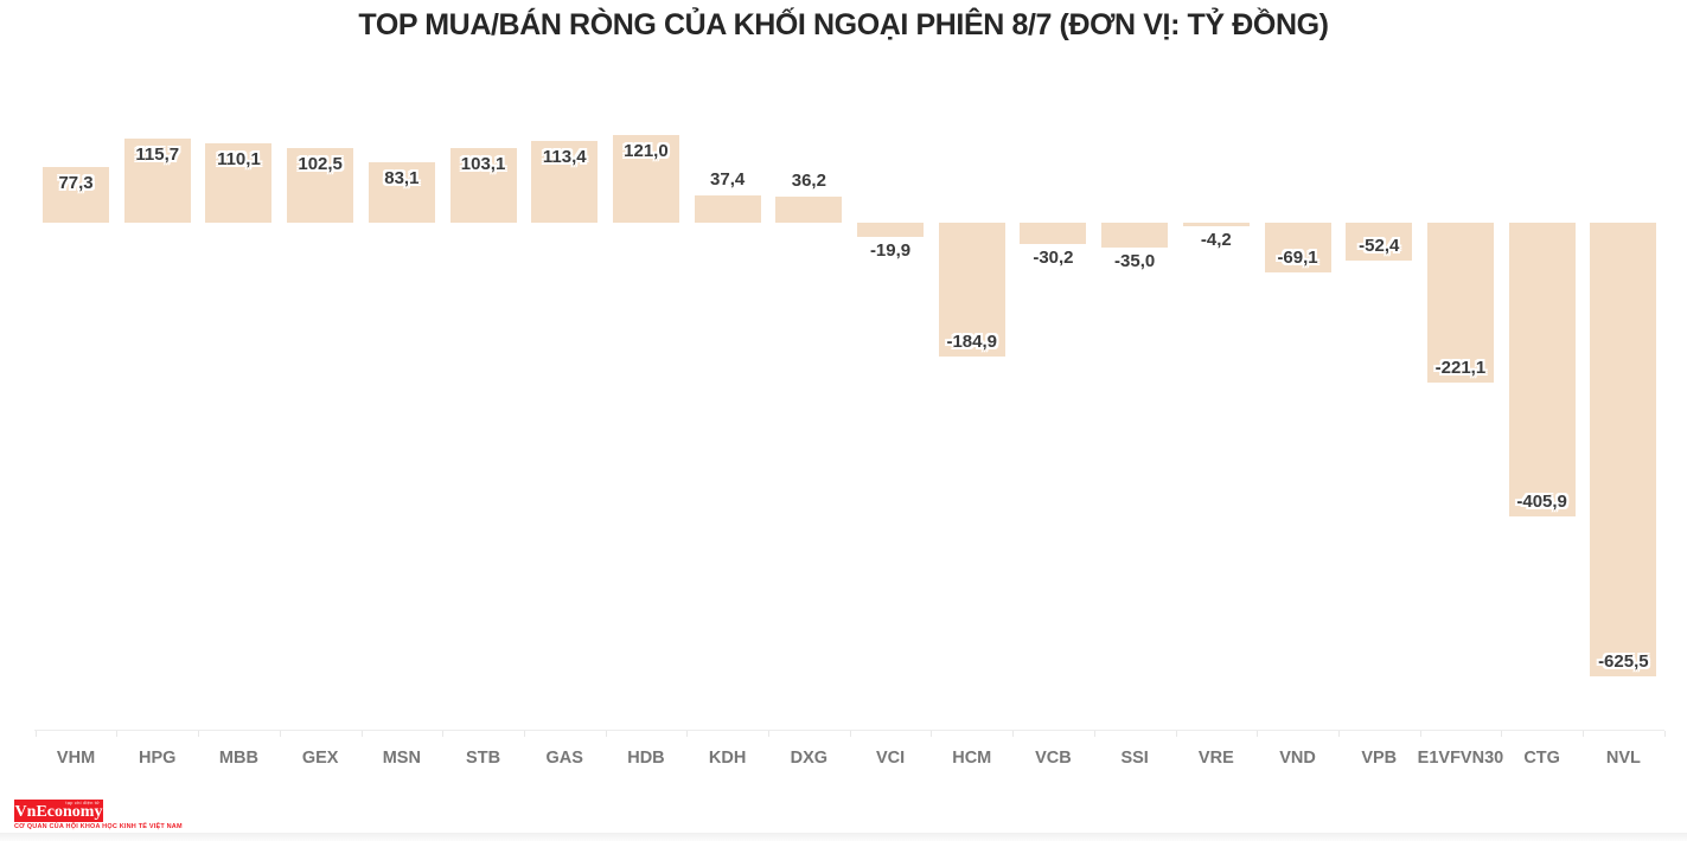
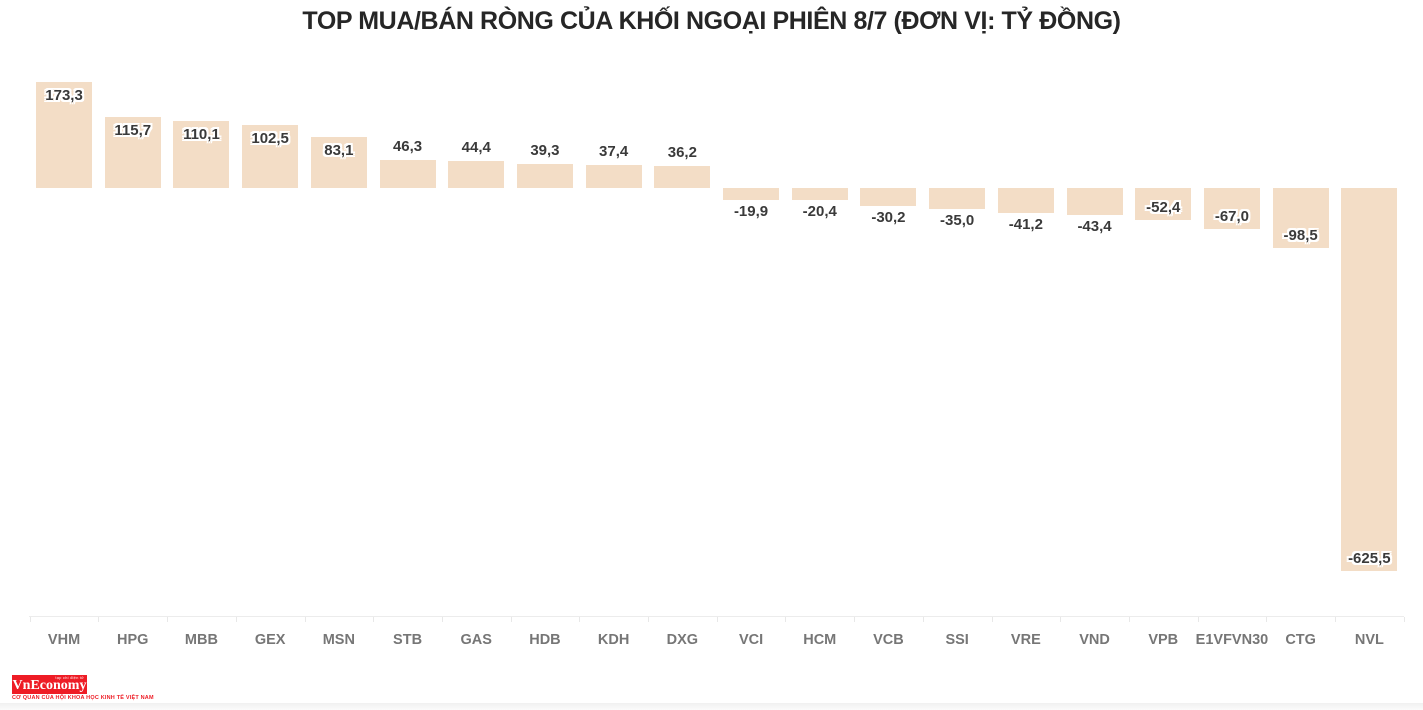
VHM: 77,3 -> 173,3
STB: 103,1 -> 46,3
GAS: 113,4 -> 44,4
HDB: 121,0 -> 39,3
HCM: -184,9 -> -20,4
VRE: -4,2 -> -41,2
VND: -69,1 -> -43,4
E1VFVN30: -221,1 -> -67,0
CTG: -405,9 -> -98,5
